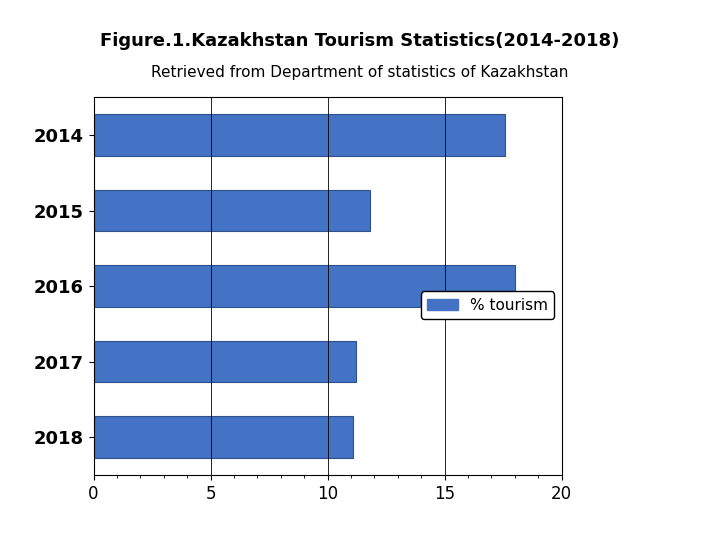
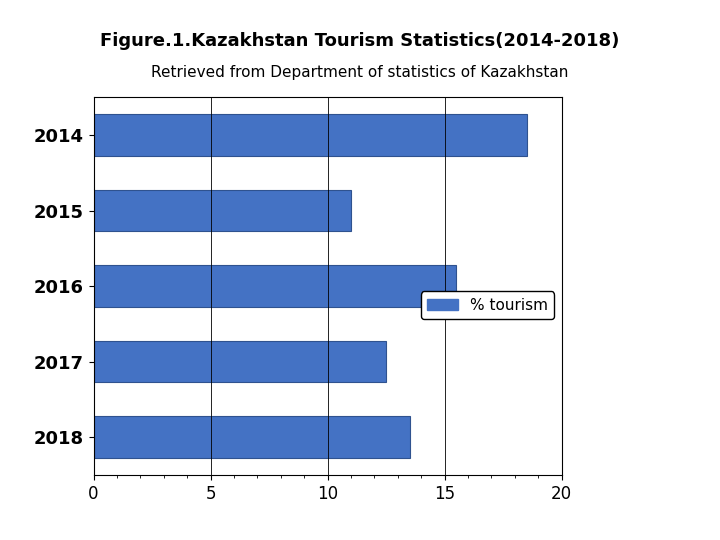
2014: 17.6 -> 18.5
2015: 11.8 -> 11.0
2016: 18.0 -> 15.5
2017: 11.2 -> 12.5
2018: 11.1 -> 13.5
